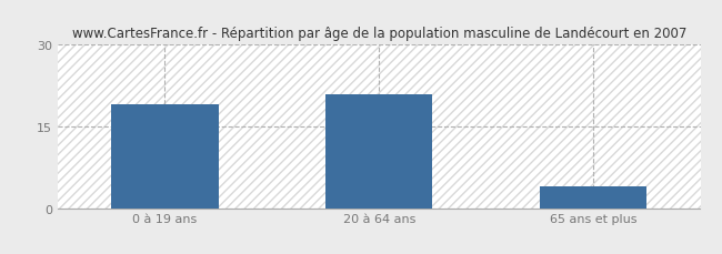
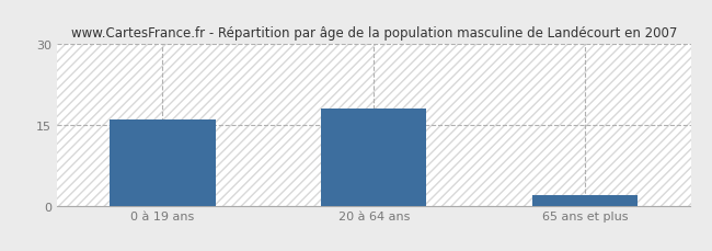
0 à 19 ans: 19 -> 16
20 à 64 ans: 21 -> 18
65 ans et plus: 4 -> 2
